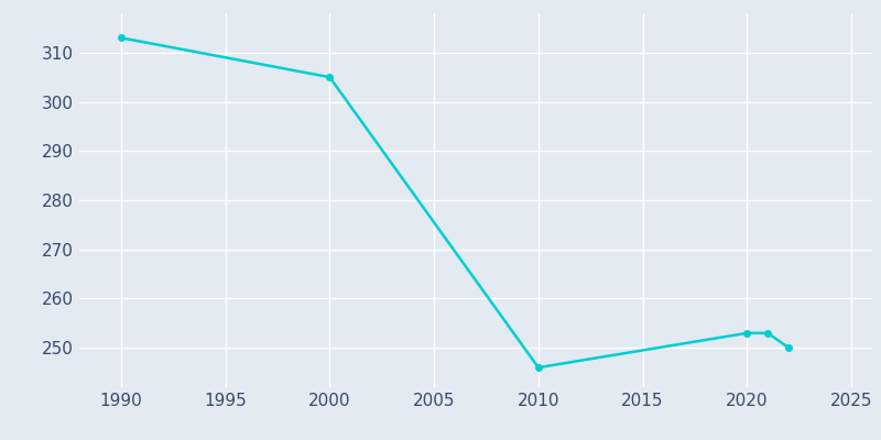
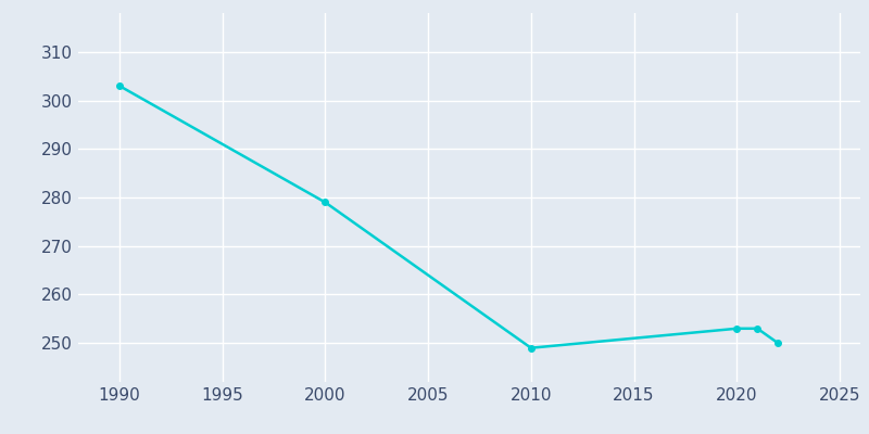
1990: 313 -> 303
2000: 305 -> 279
2010: 246 -> 249
